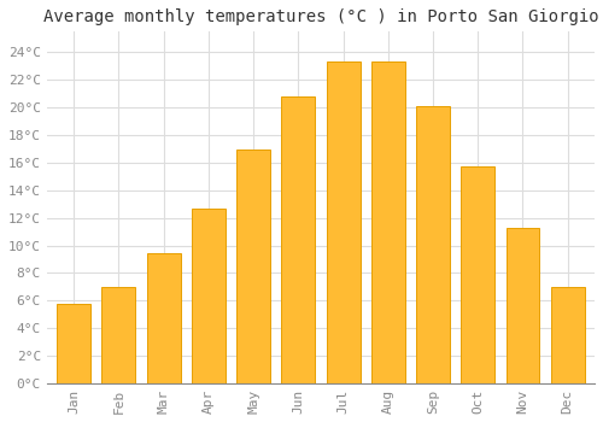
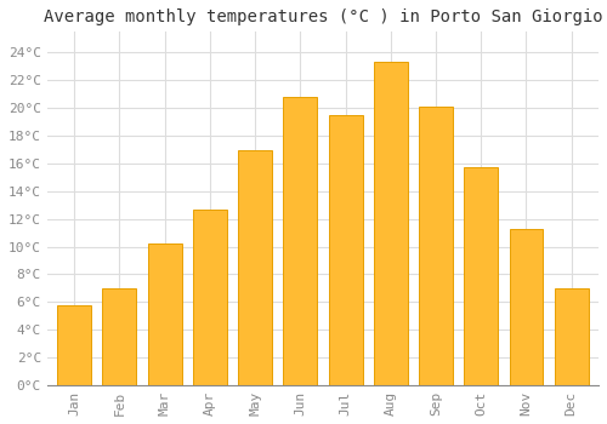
Mar: 9.4°C -> 10.2°C
Jul: 23.3°C -> 19.5°C
